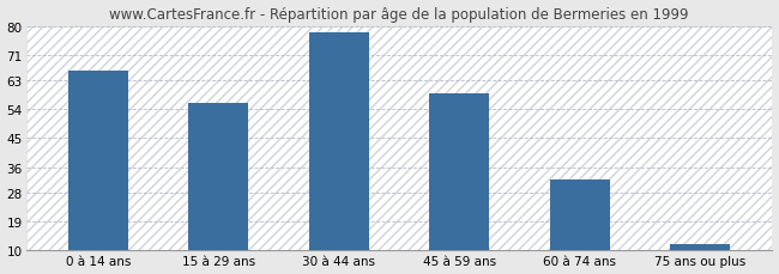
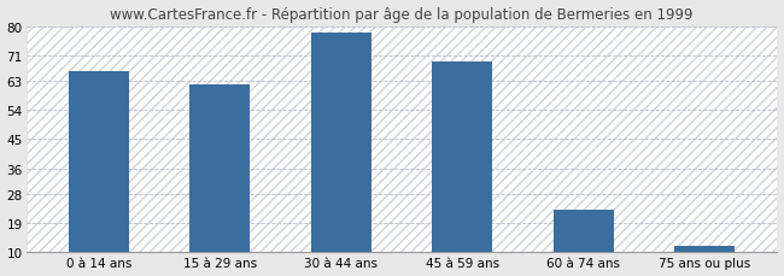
15 à 29 ans: 56 -> 62
45 à 59 ans: 59 -> 69
60 à 74 ans: 32 -> 23
